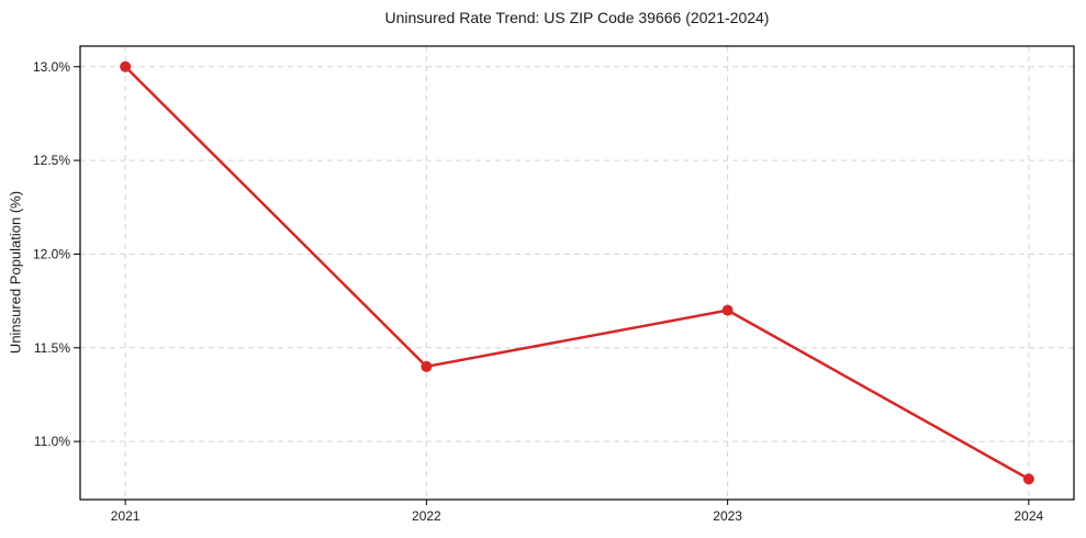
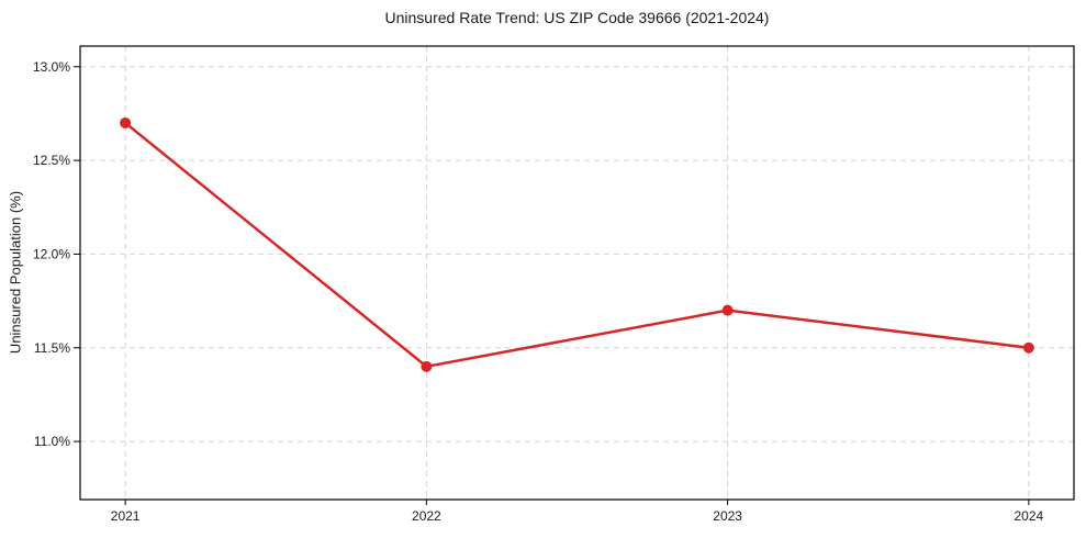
2021: 13.0% -> 12.7%
2024: 10.8% -> 11.5%
